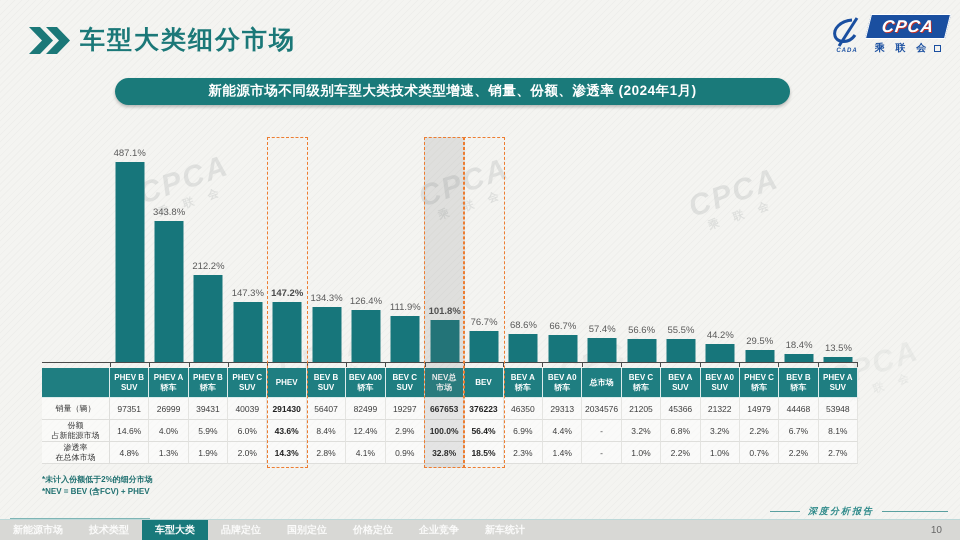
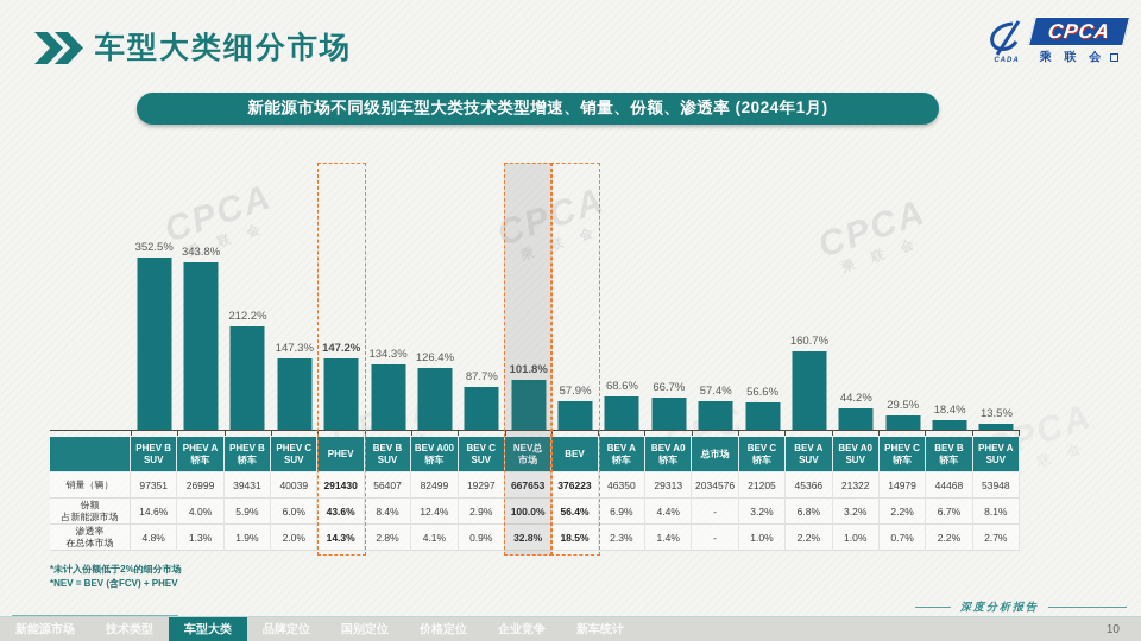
PHEV B SUV: 487.1% -> 352.5%
BEV C SUV: 111.9% -> 87.7%
BEV: 76.7% -> 57.9%
BEV A SUV: 55.5% -> 160.7%
